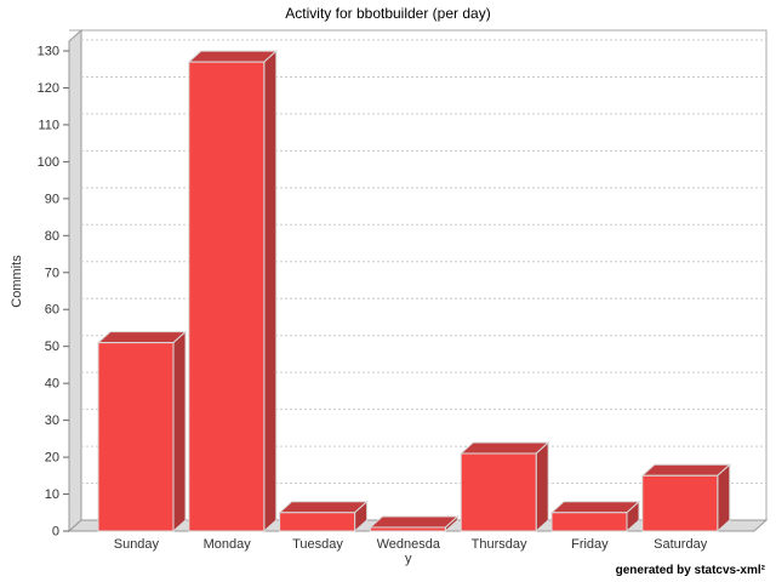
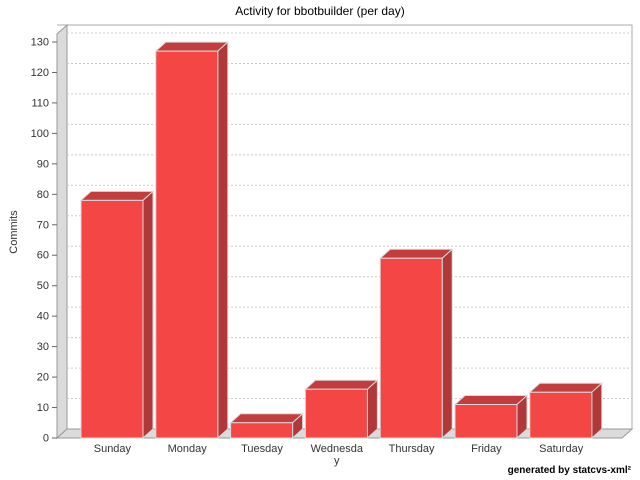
Sunday: 51 -> 78
Wednesday: 1 -> 16
Thursday: 21 -> 59
Friday: 5 -> 11
